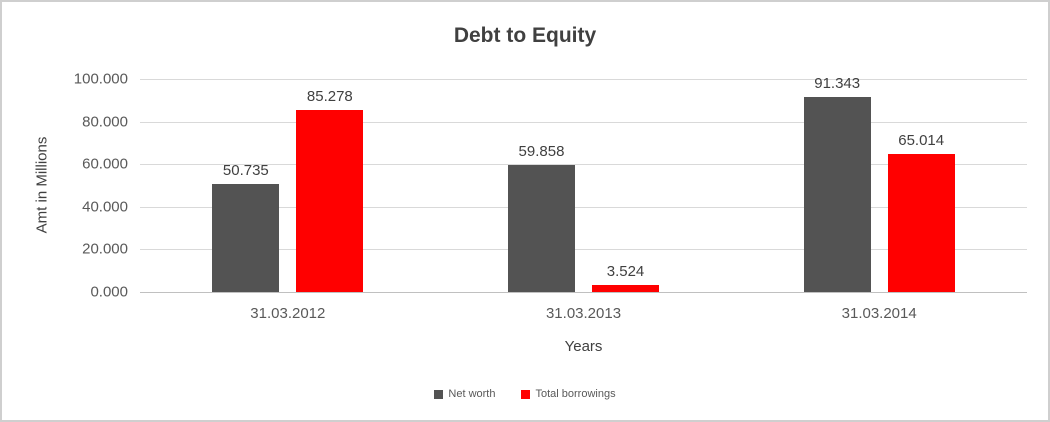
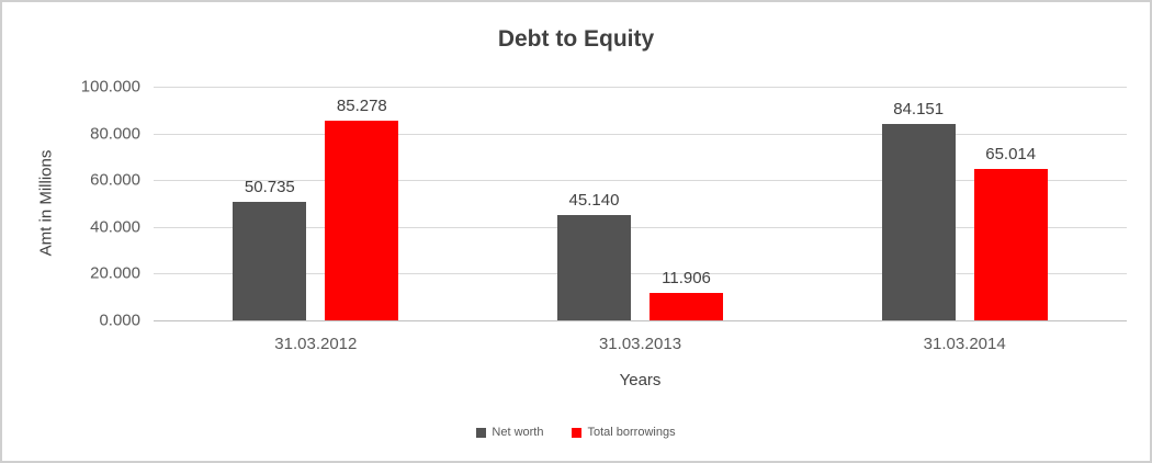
Net worth/31.03.2013: 59.858 -> 45.140
Total borrowings/31.03.2013: 3.524 -> 11.906
Net worth/31.03.2014: 91.343 -> 84.151
